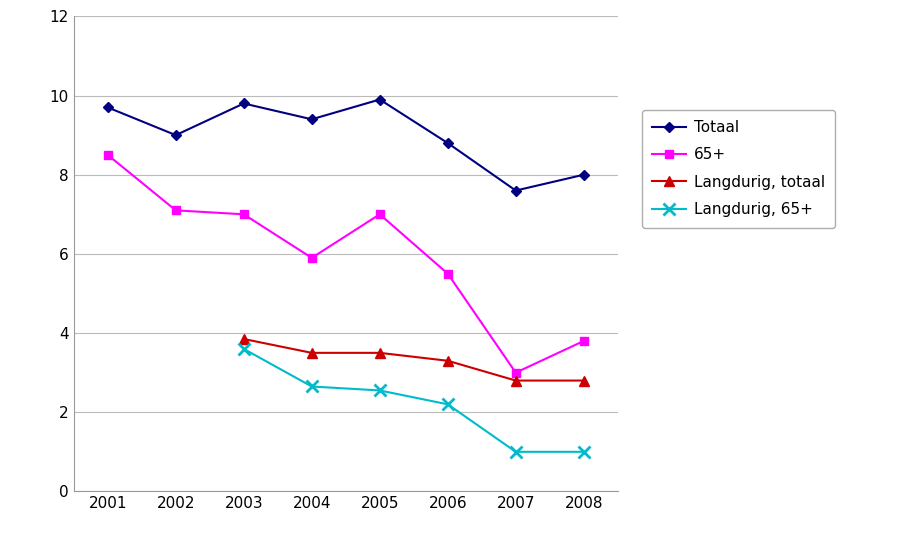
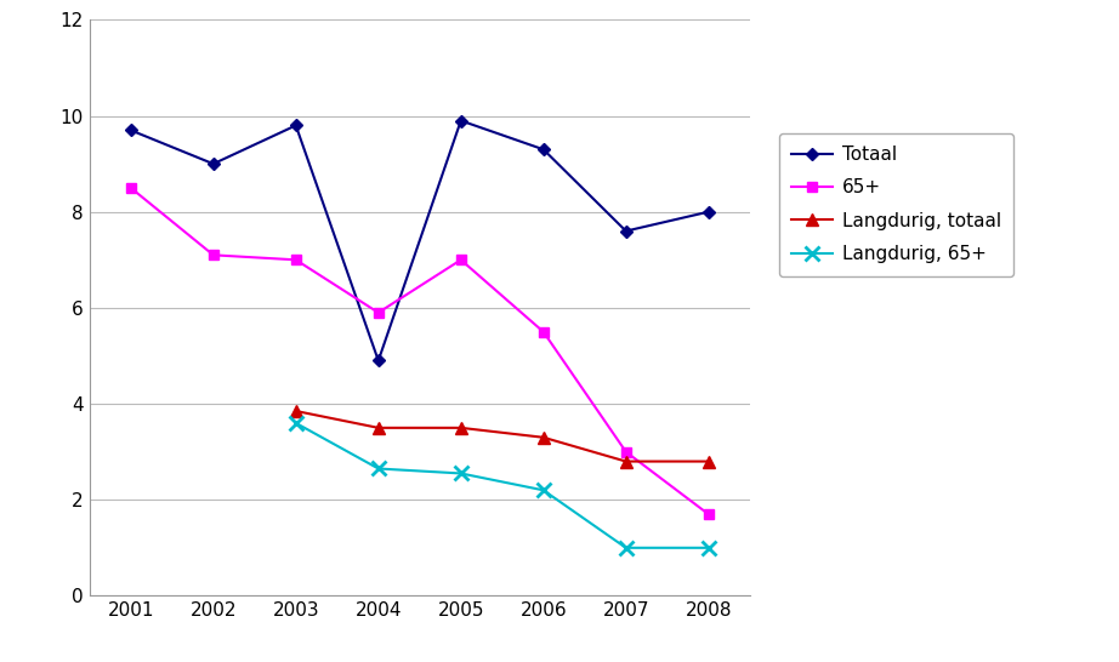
Totaal/2004: 9.4 -> 4.9
Totaal/2006: 8.8 -> 9.3
65+/2008: 3.8 -> 1.7
